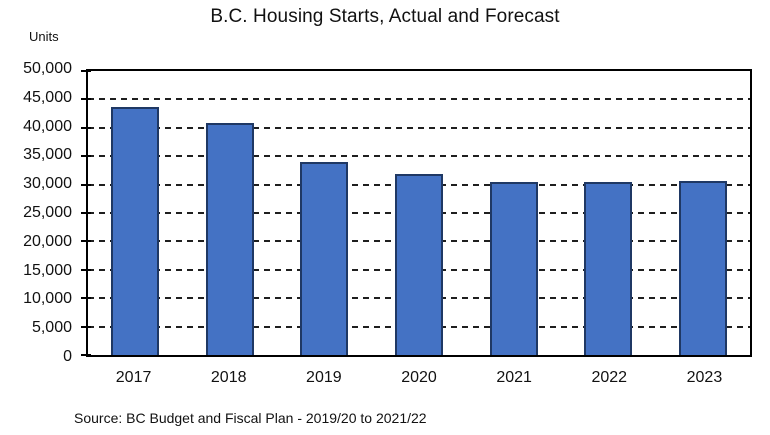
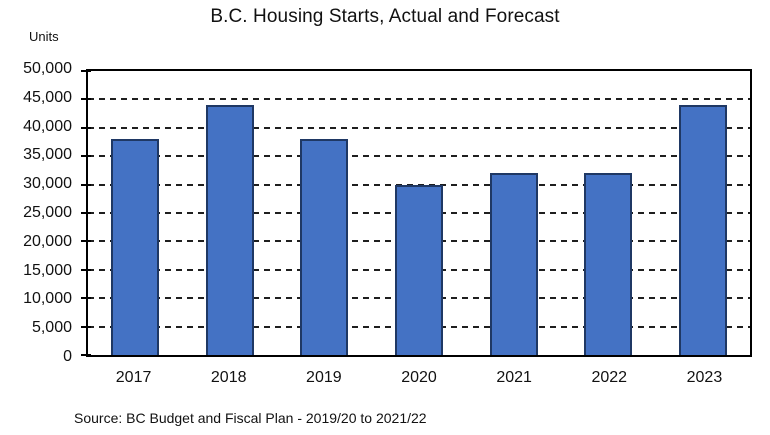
2017: 44000 -> 38000
2018: 41000 -> 44000
2019: 34000 -> 38000
2020: 32000 -> 30000
2021: 30000 -> 32000
2022: 30000 -> 32000
2023: 31000 -> 44000
